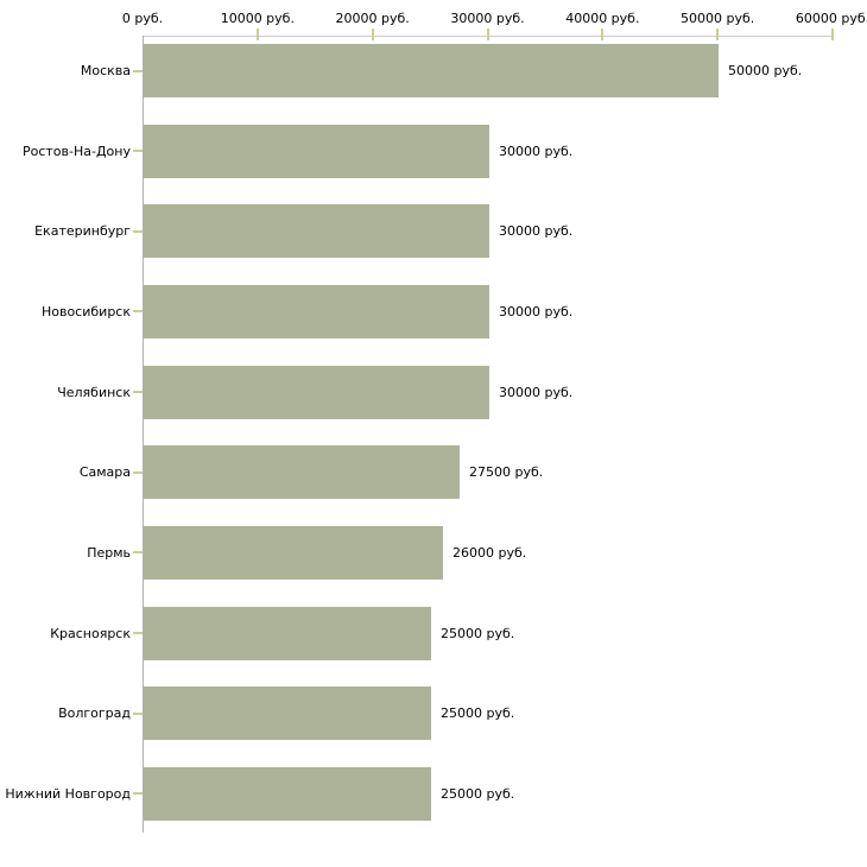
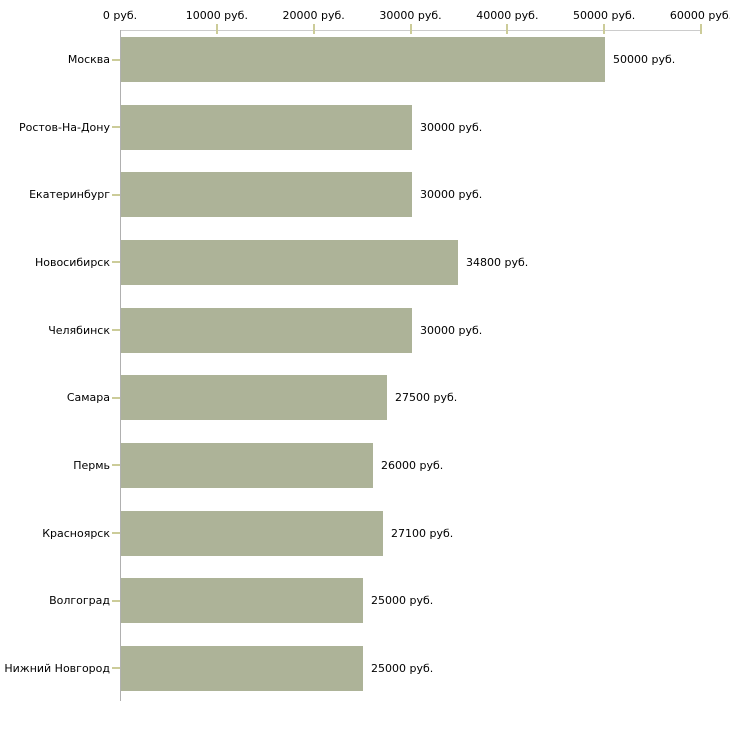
Новосибирск: 30000 -> 34800
Красноярск: 25000 -> 27100
